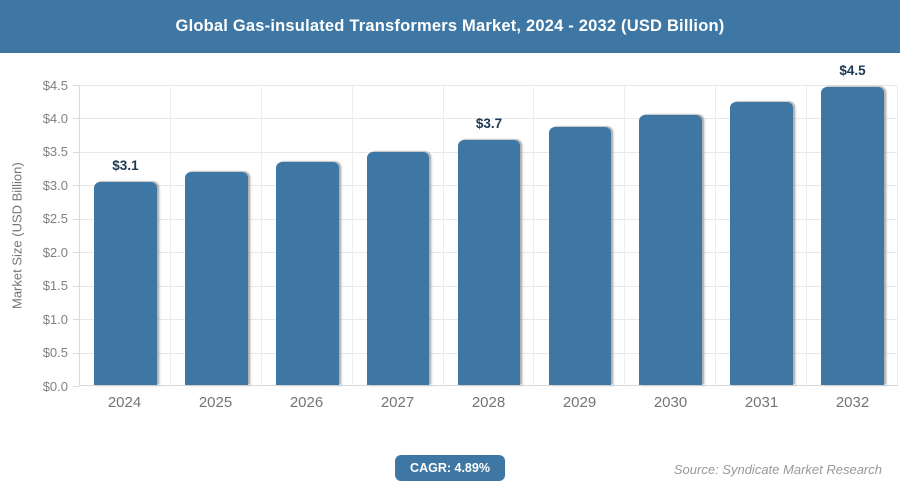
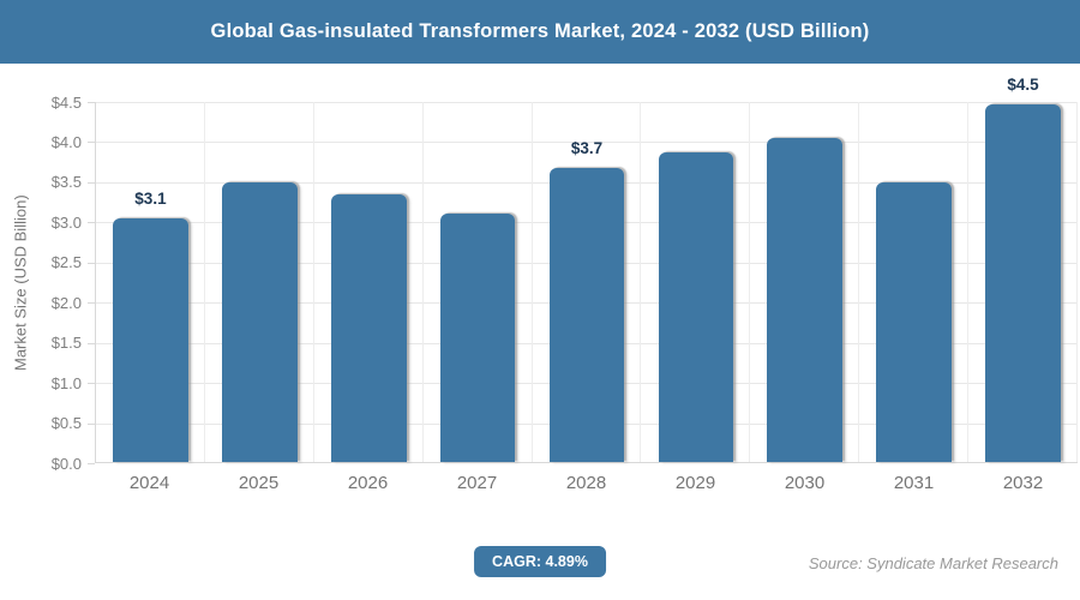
2025: $3.2 -> $3.5
2027: $3.5 -> $3.1
2031: $4.2 -> $3.5
